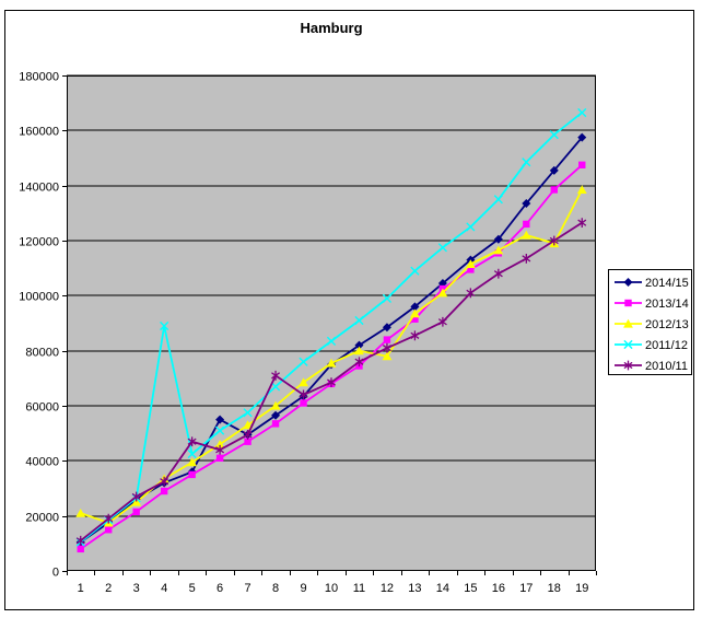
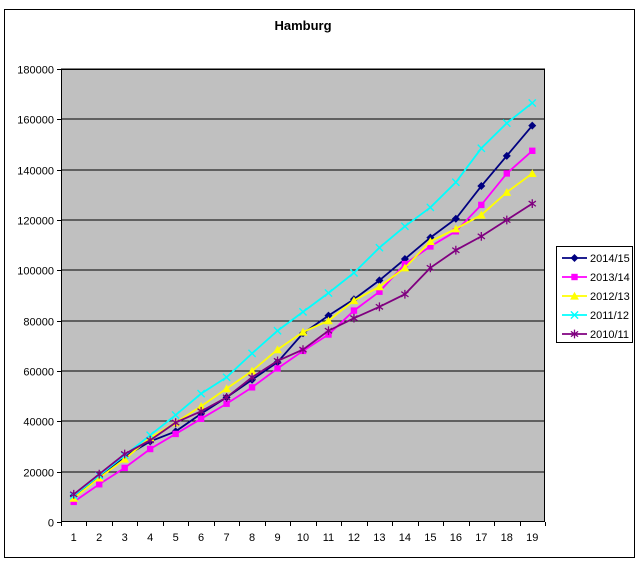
2012/13/1: 21000 -> 10000
2011/12/4: 89000 -> 34000
2010/11/5: 47000 -> 40000
2014/15/6: 55000 -> 43000
2010/11/8: 71000 -> 58000
2012/13/12: 78000 -> 88000
2012/13/18: 119000 -> 131000
